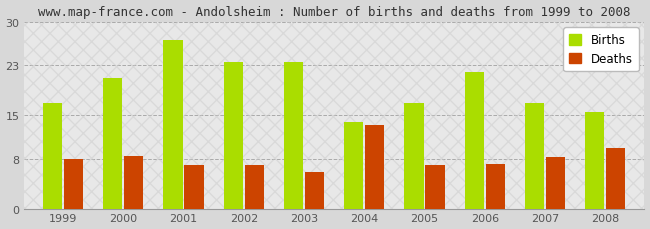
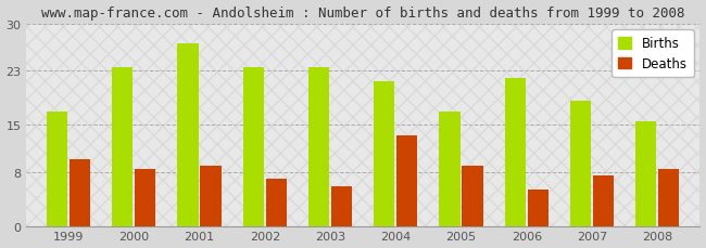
Deaths/1999: 8.0 -> 10.0
Births/2000: 21.0 -> 23.5
Deaths/2001: 7.0 -> 9.0
Births/2004: 14.0 -> 21.5
Deaths/2005: 7.0 -> 9.0
Deaths/2006: 7.2 -> 5.5
Births/2007: 17.0 -> 18.5
Deaths/2007: 8.4 -> 7.5
Deaths/2008: 9.8 -> 8.5
